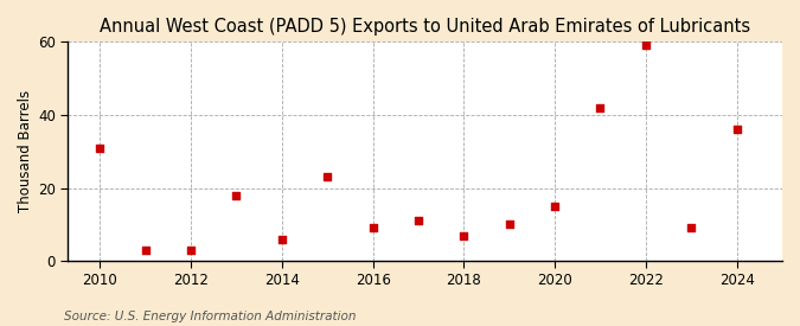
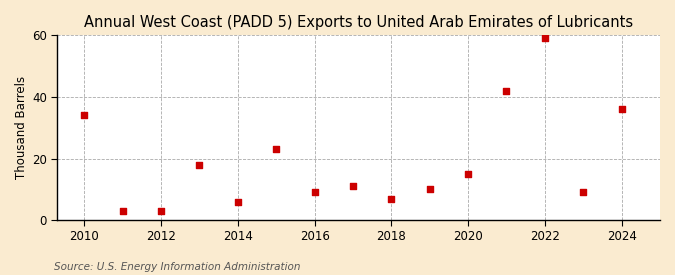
2010: 31 -> 34
